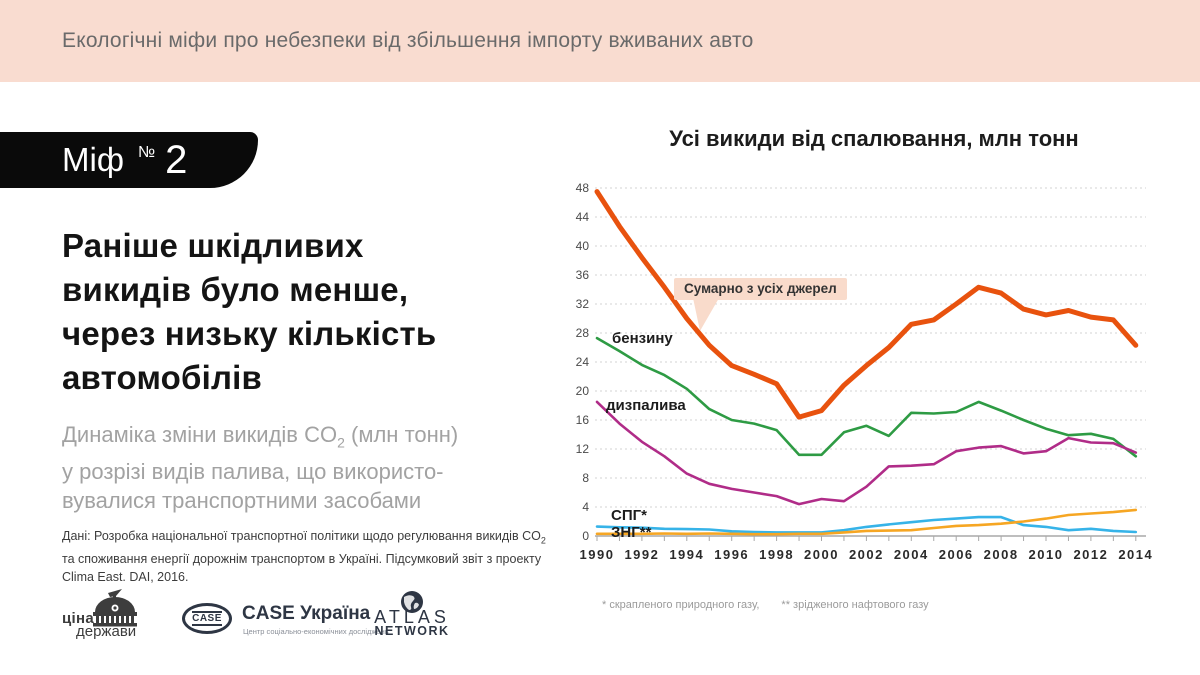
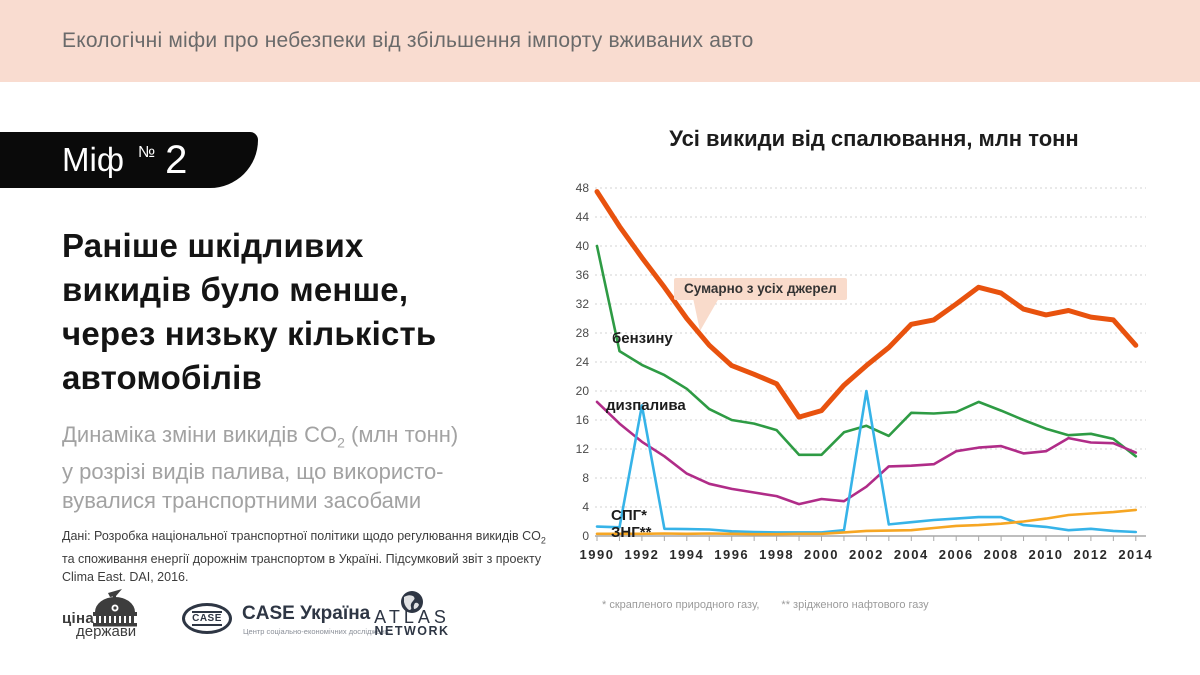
бензину/1990: 27 -> 40
СПГ*/1992: 1 -> 18
СПГ*/2002: 1 -> 20
